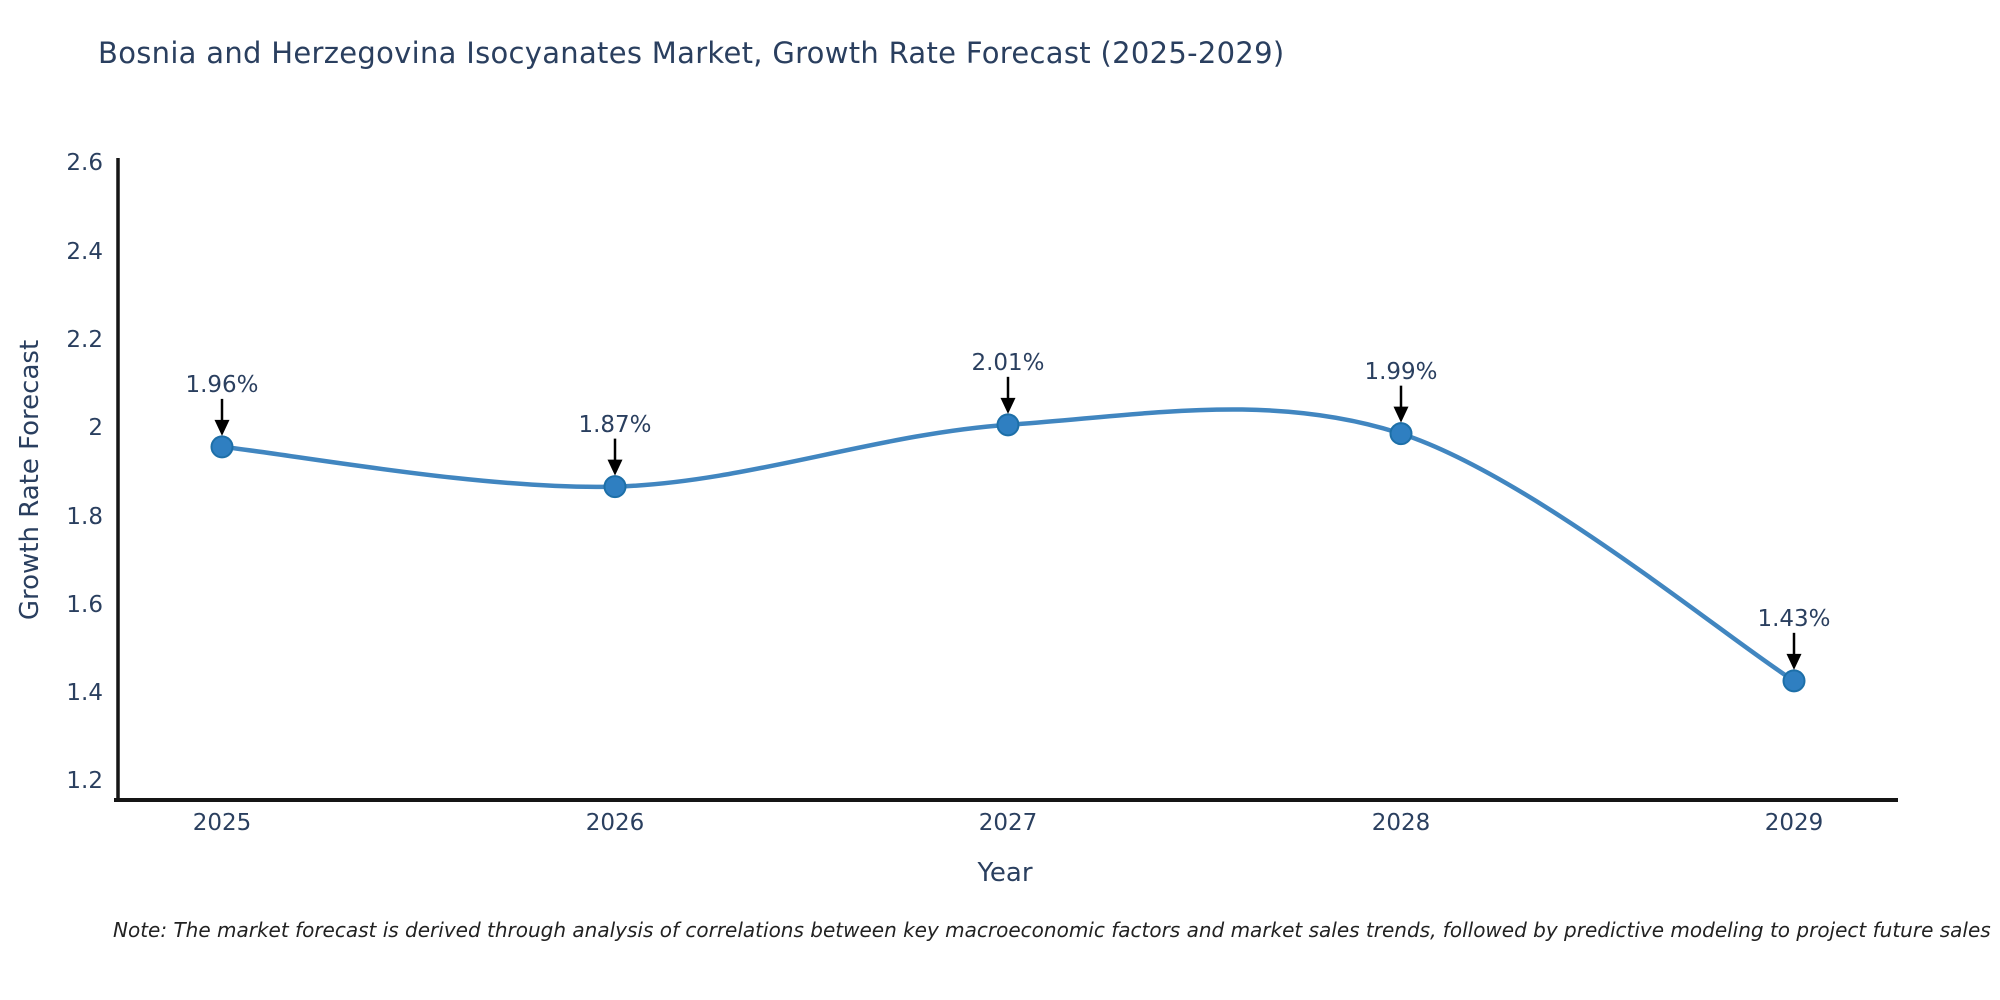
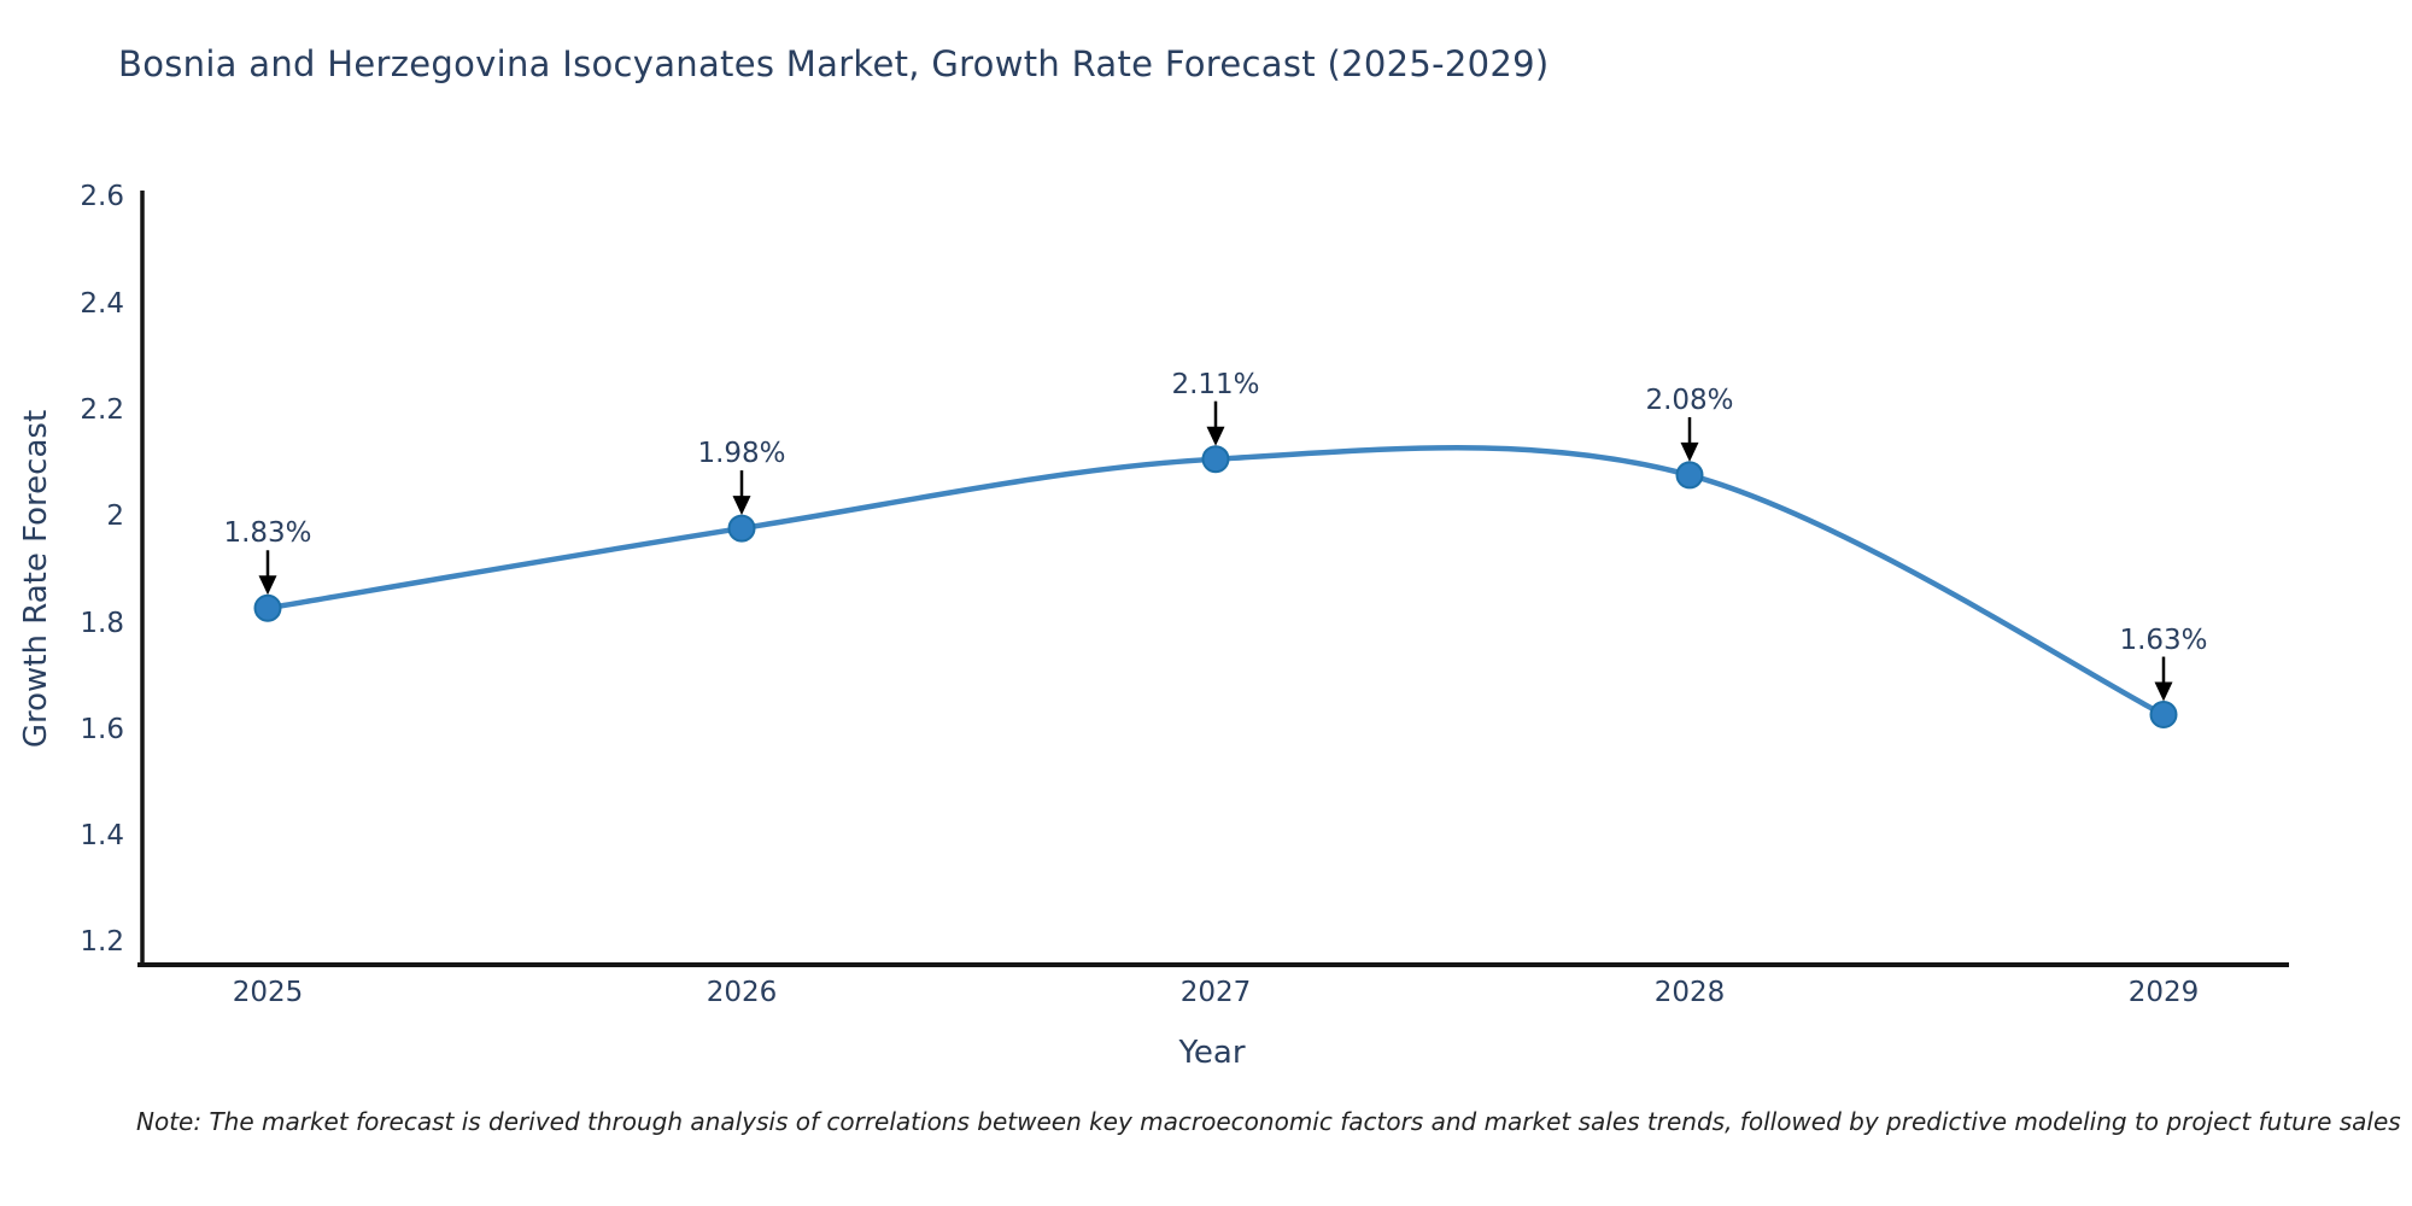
2025: 1.96% -> 1.83%
2026: 1.87% -> 1.98%
2027: 2.01% -> 2.11%
2028: 1.99% -> 2.08%
2029: 1.43% -> 1.63%
